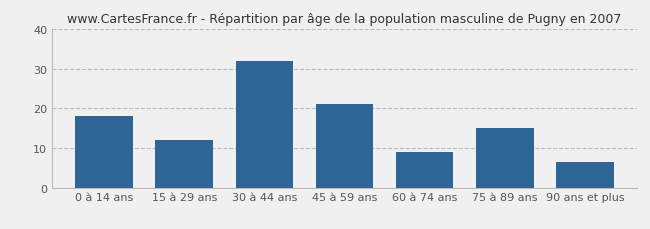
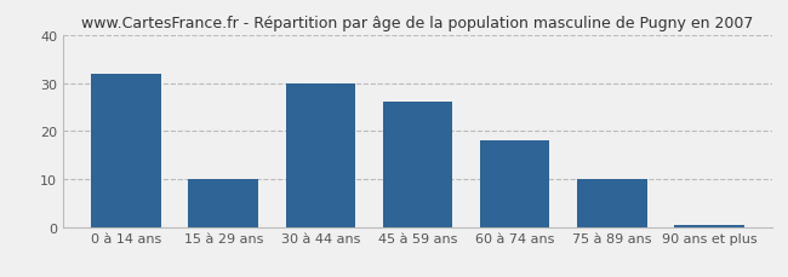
0 à 14 ans: 18.0 -> 32.0
15 à 29 ans: 12.0 -> 10.0
30 à 44 ans: 32.0 -> 30.0
45 à 59 ans: 21.0 -> 26.0
60 à 74 ans: 9.0 -> 18.0
75 à 89 ans: 15.0 -> 10.0
90 ans et plus: 6.5 -> 0.5
